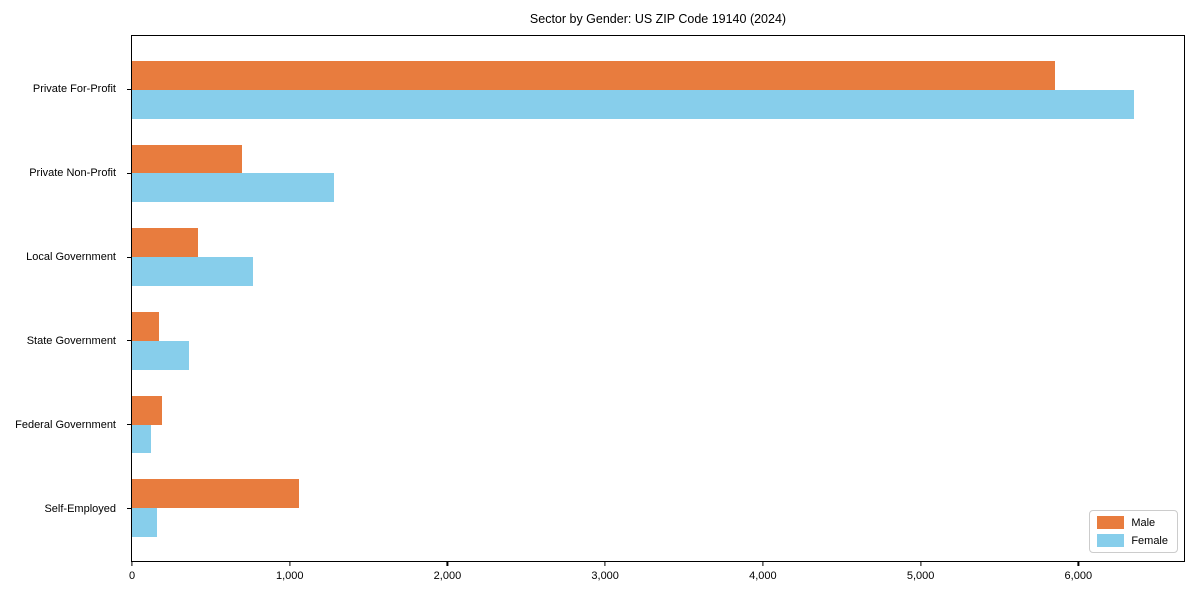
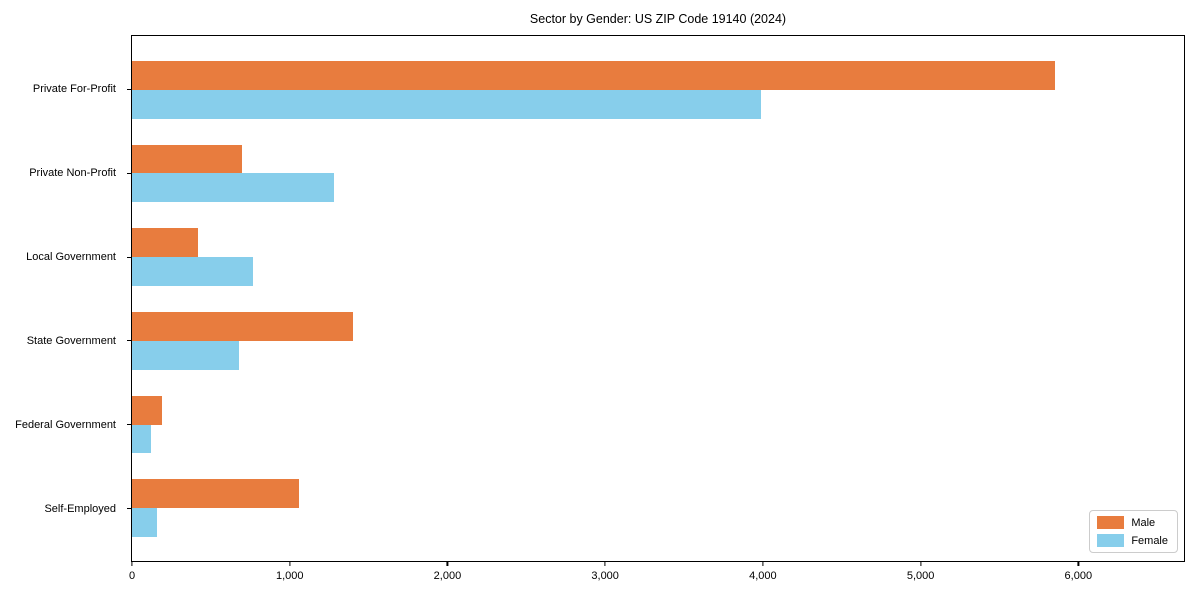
Female/Private For-Profit: 6350 -> 3990
Male/State Government: 170 -> 1400
Female/State Government: 360 -> 680
